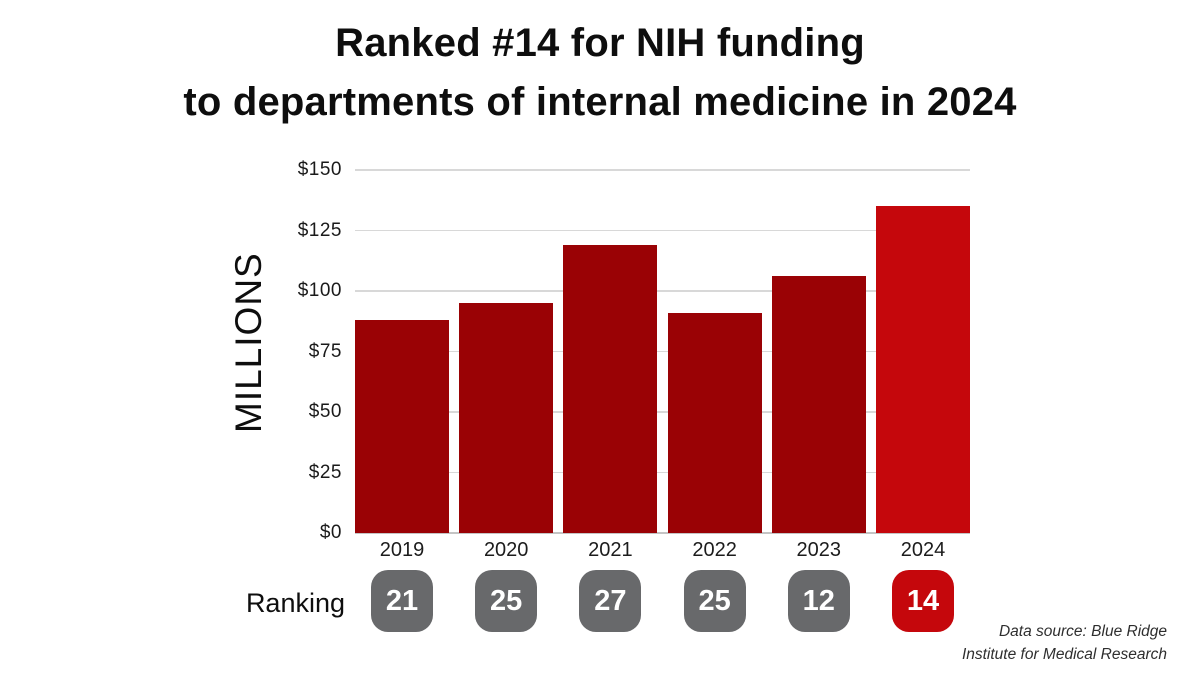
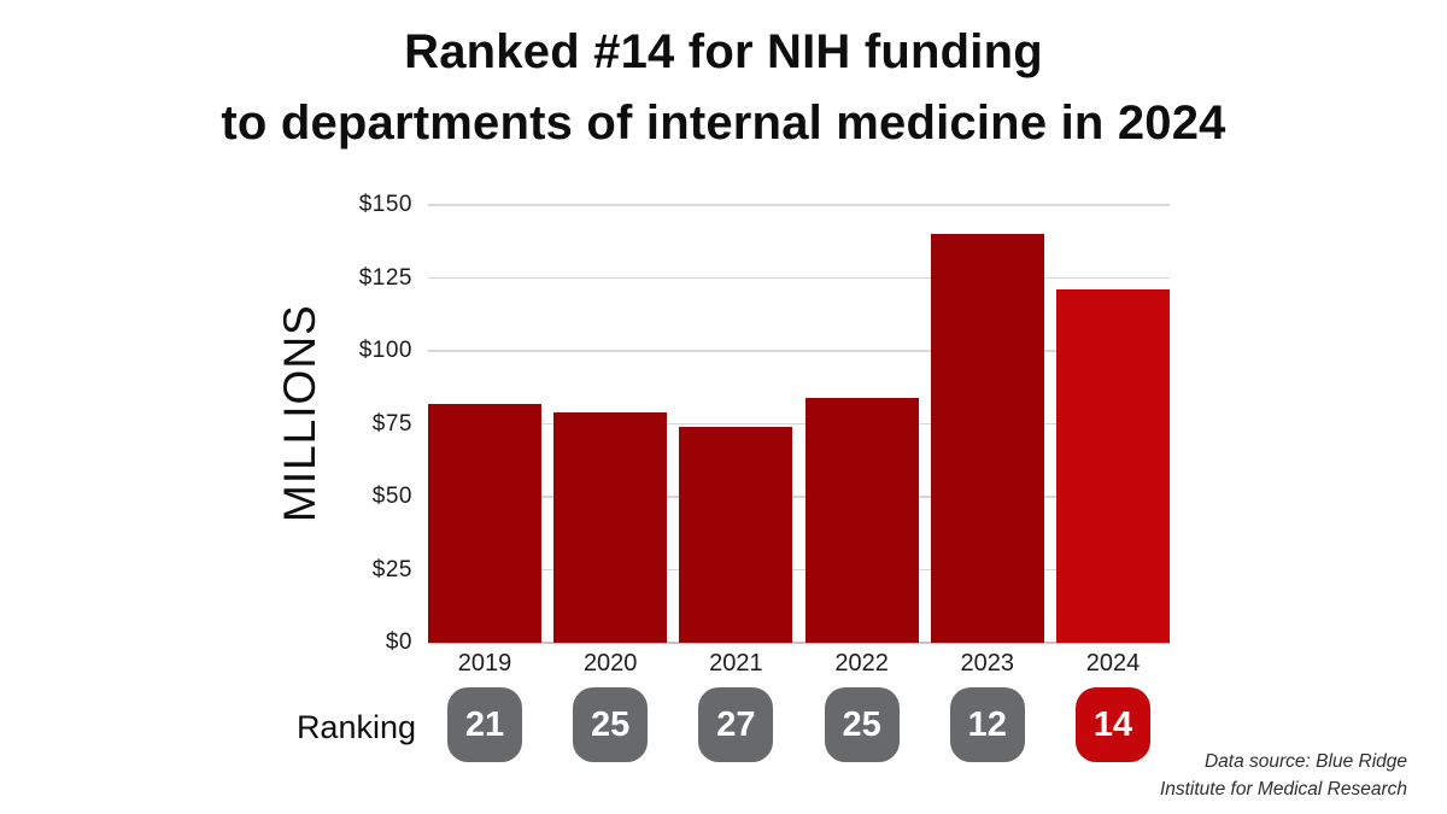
2019: $88 -> $82
2020: $95 -> $79
2021: $119 -> $74
2022: $91 -> $84
2023: $106 -> $140
2024: $135 -> $121
